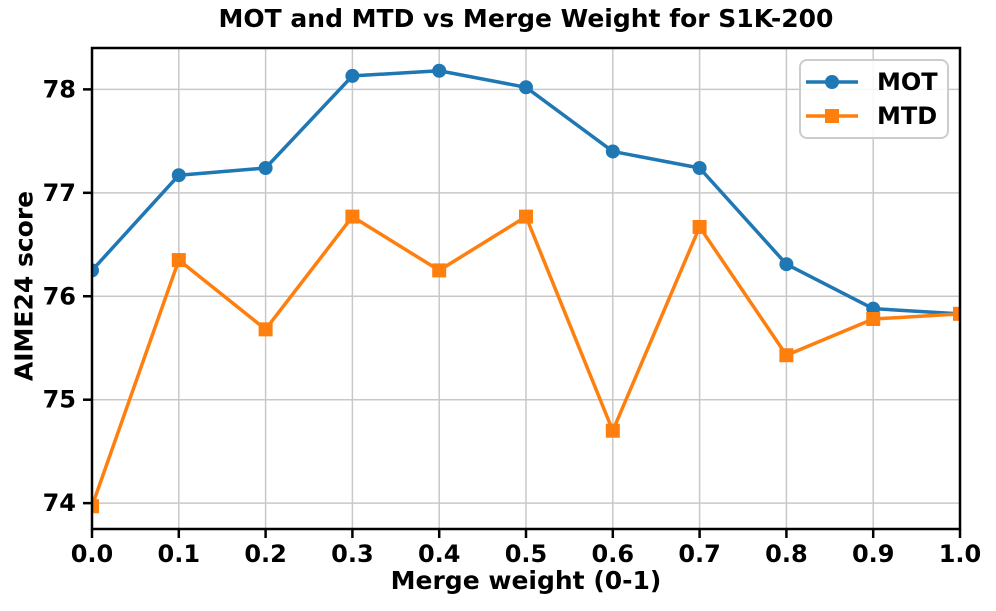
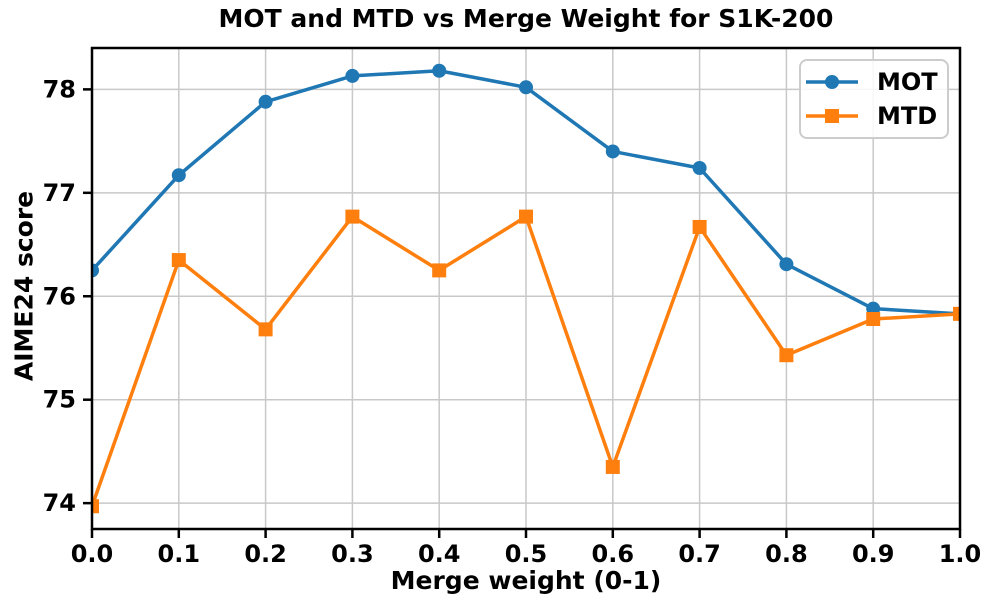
MOT/0.2: 77.24 -> 77.88
MTD/0.6: 74.70 -> 74.35
